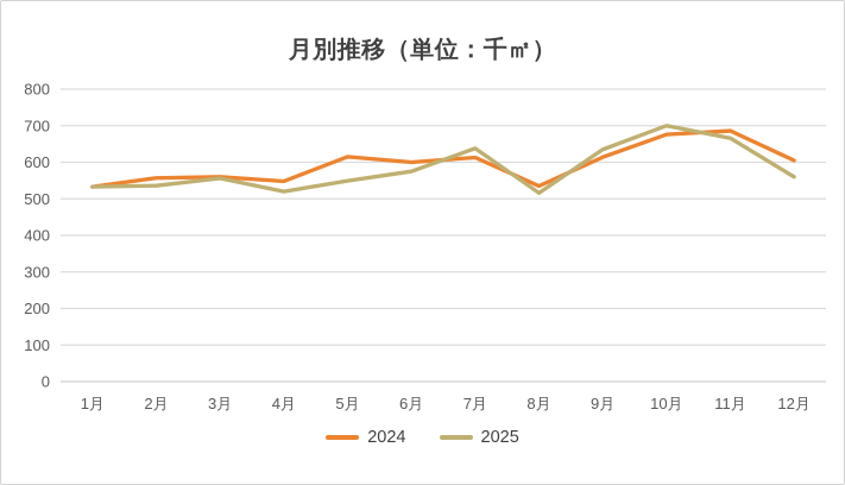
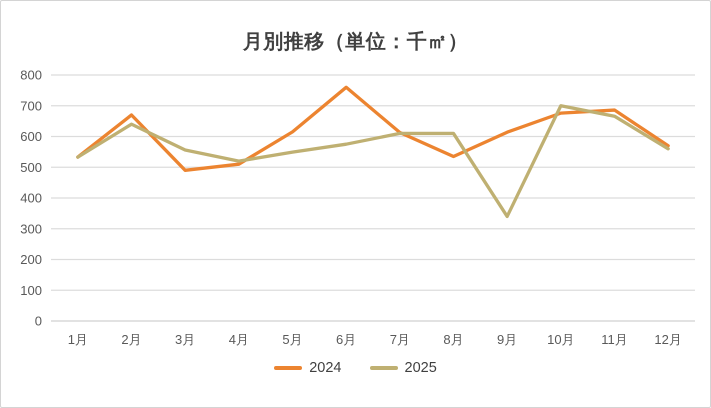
2024/2月: 560 -> 670
2025/2月: 540 -> 640
2024/3月: 560 -> 490
2024/4月: 550 -> 510
2024/6月: 600 -> 760
2025/7月: 640 -> 610
2025/8月: 520 -> 610
2025/9月: 640 -> 340
2024/12月: 600 -> 570
